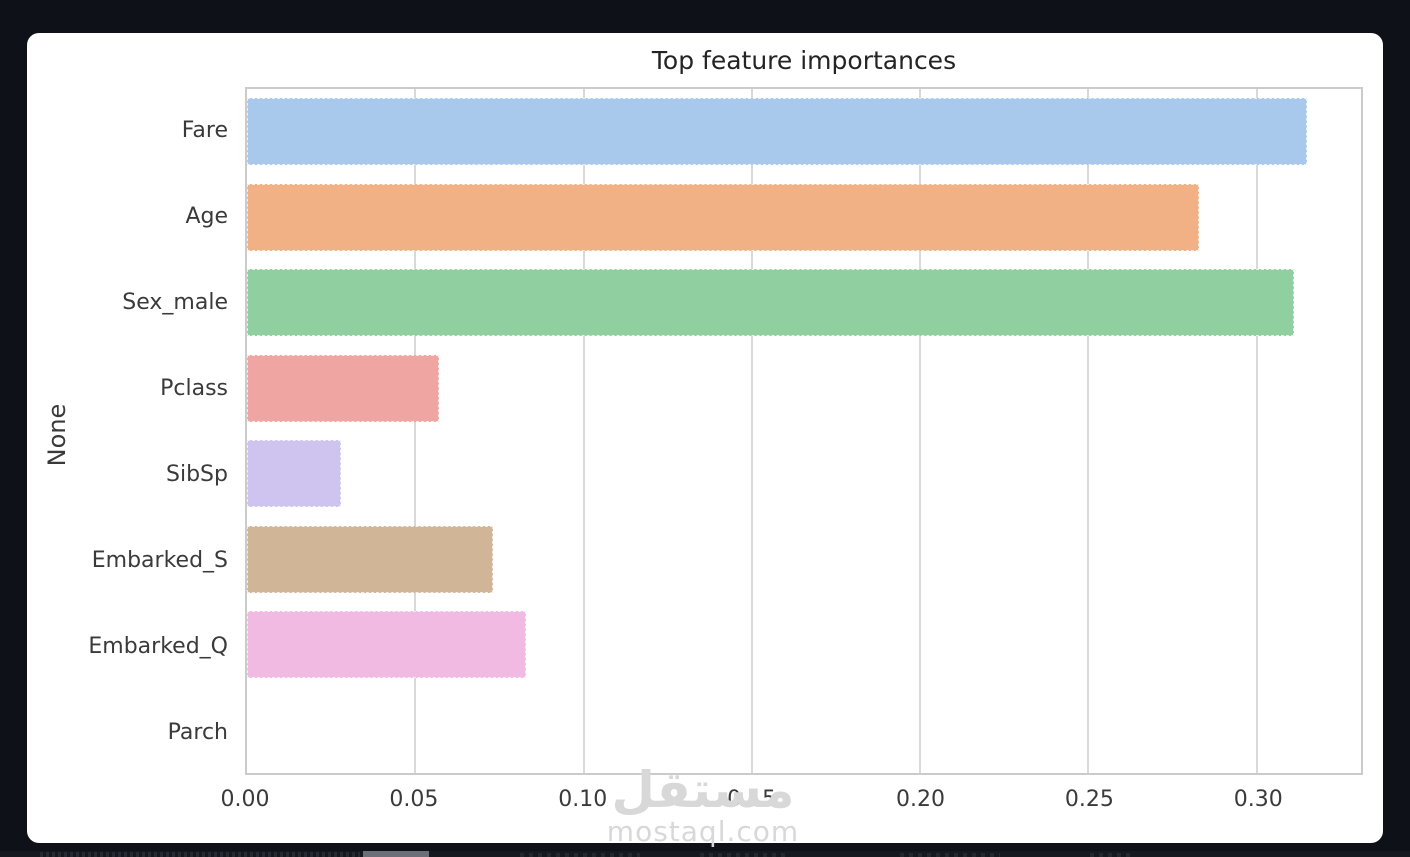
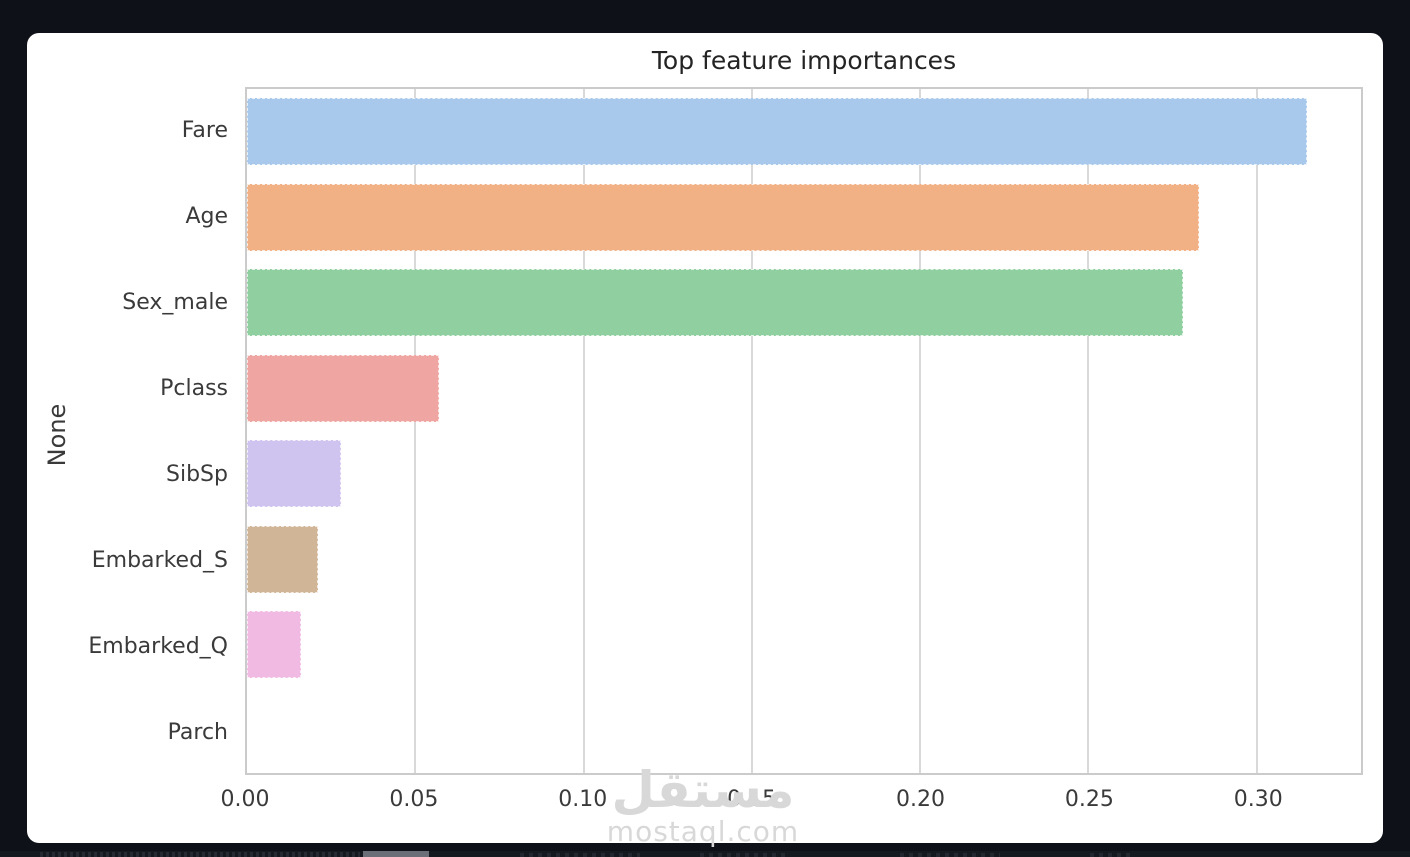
Sex_male: 0.311 -> 0.278
Embarked_S: 0.073 -> 0.021
Embarked_Q: 0.083 -> 0.016
